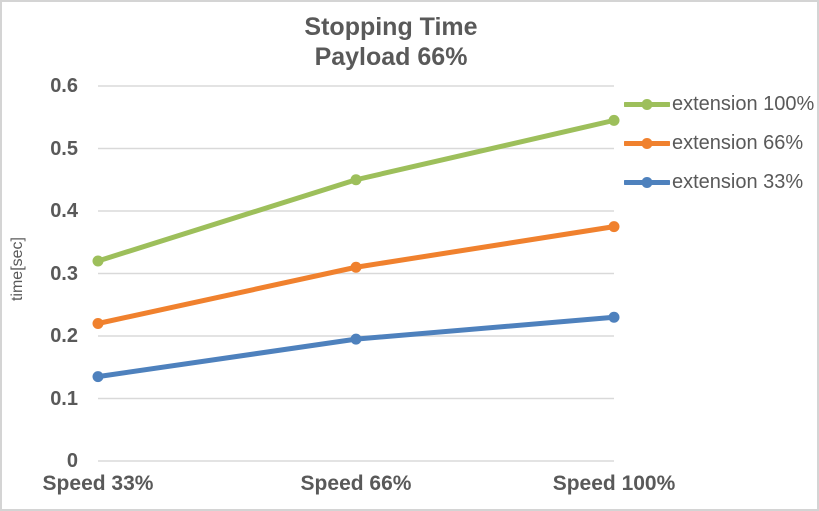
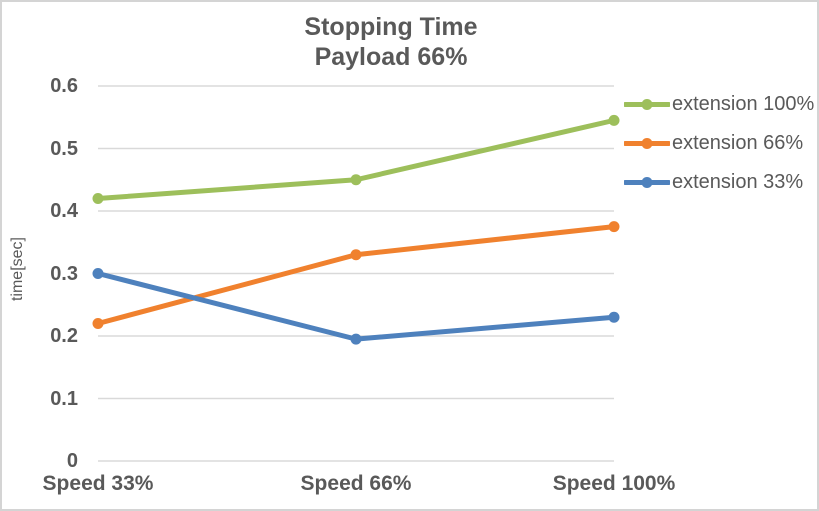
extension 100%/Speed 33%: 0.32 -> 0.42
extension 33%/Speed 33%: 0.14 -> 0.30
extension 66%/Speed 66%: 0.31 -> 0.33
